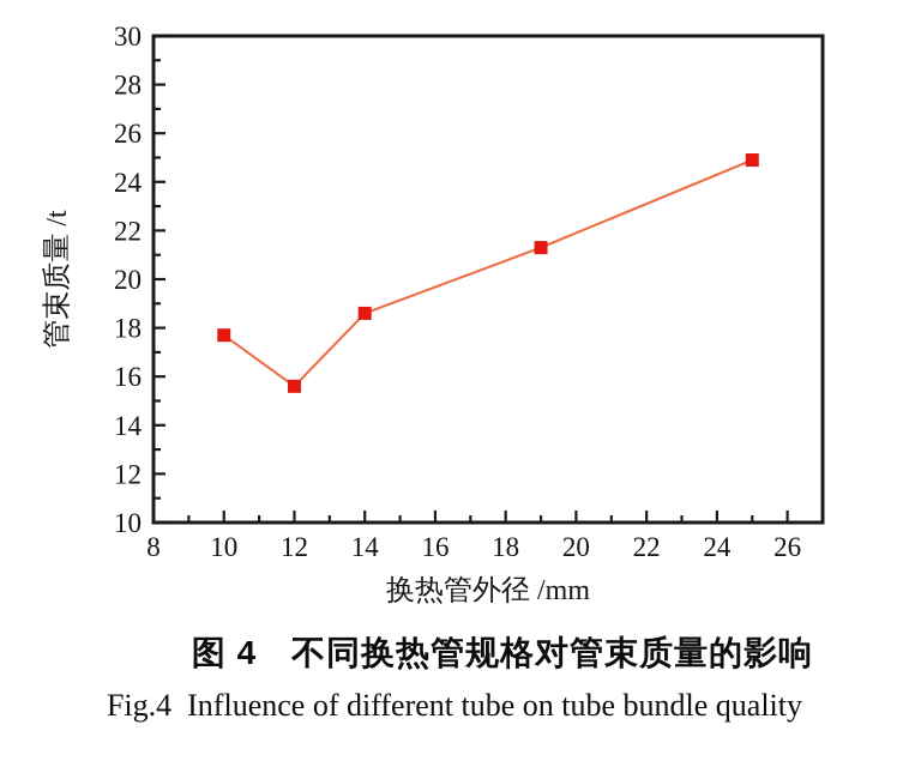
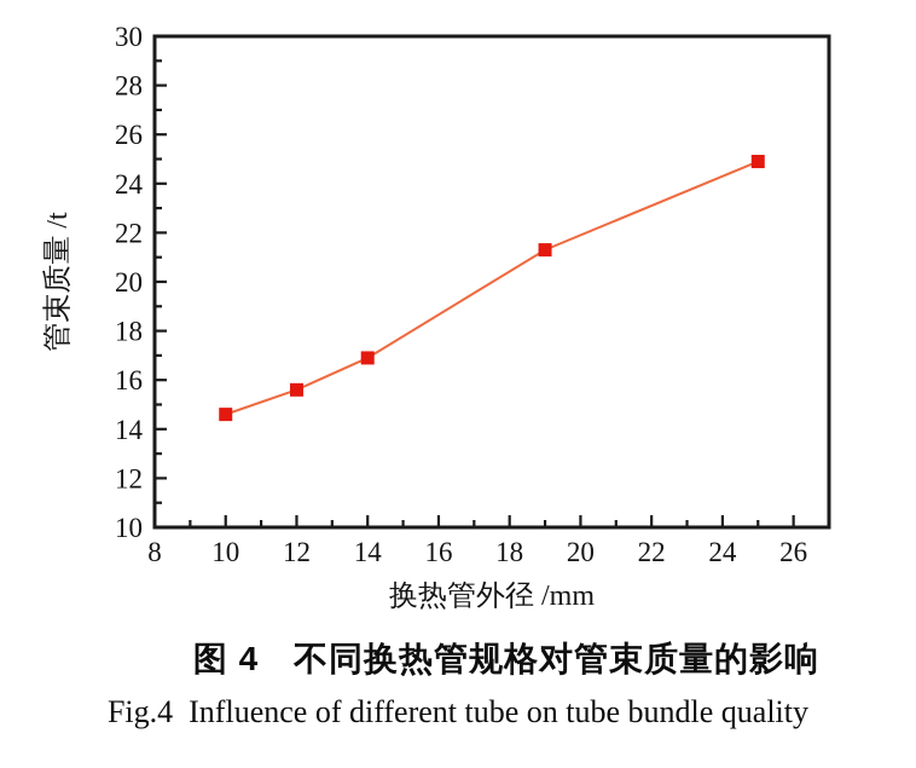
10: 17.7 -> 14.6
14: 18.6 -> 16.9
